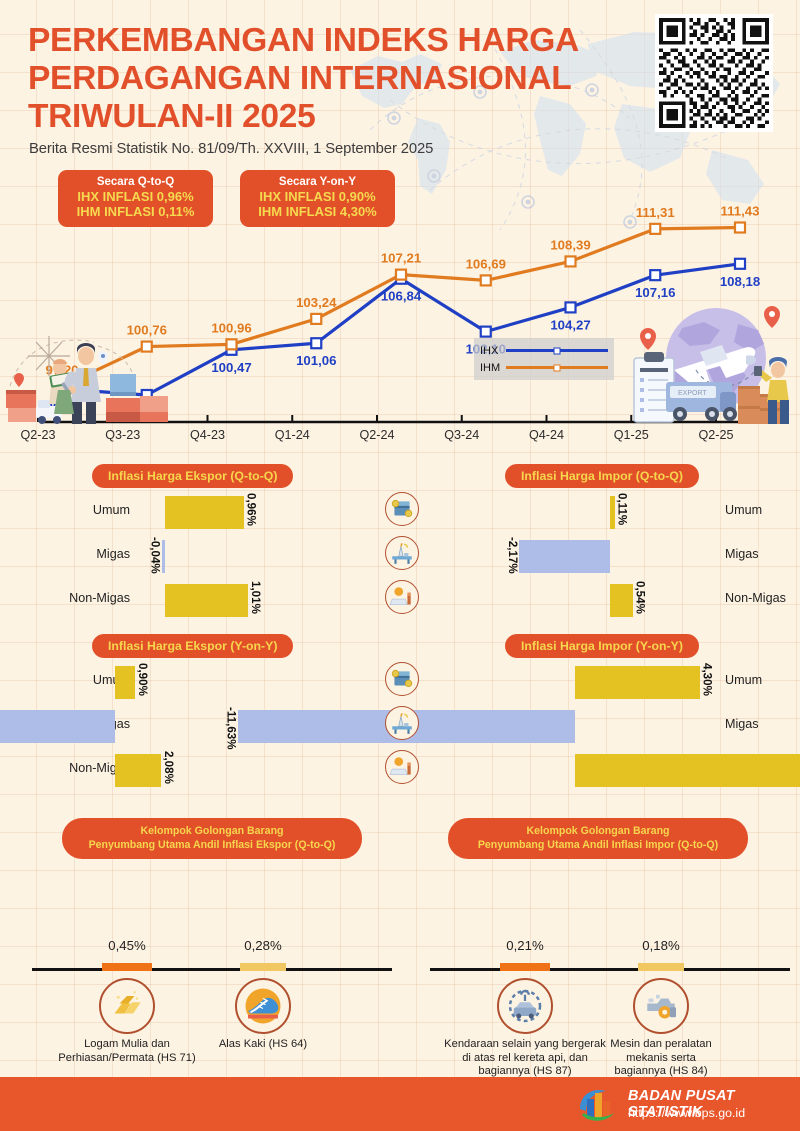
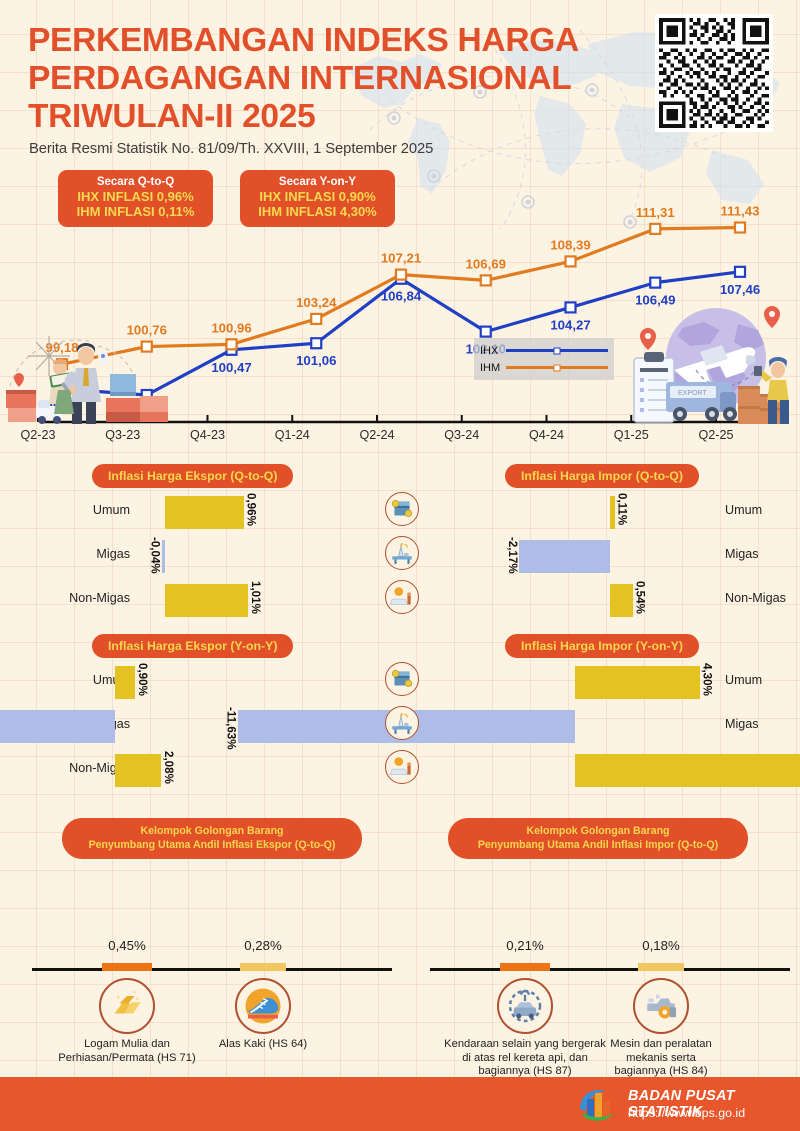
IHM/Q2-23: 97,20 -> 99,18
IHX/Q1-25: 107,16 -> 106,49
IHX/Q2-25: 108,18 -> 107,46
